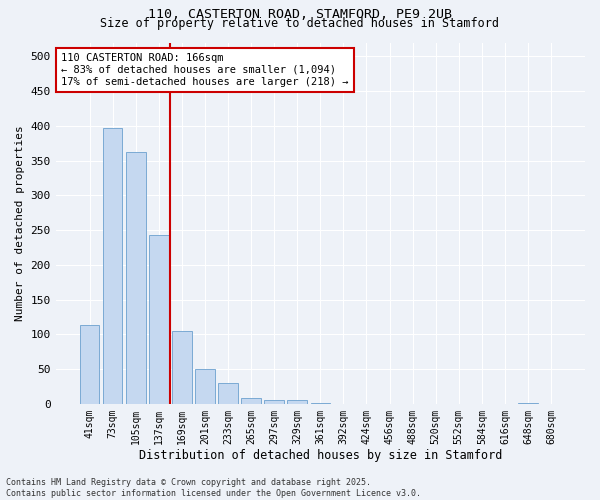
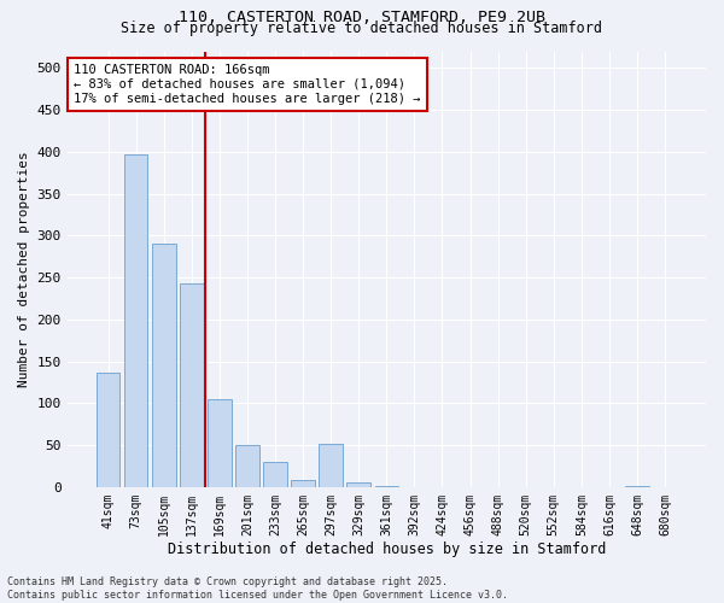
41sqm: 113 -> 136
105sqm: 363 -> 290
297sqm: 6 -> 52
